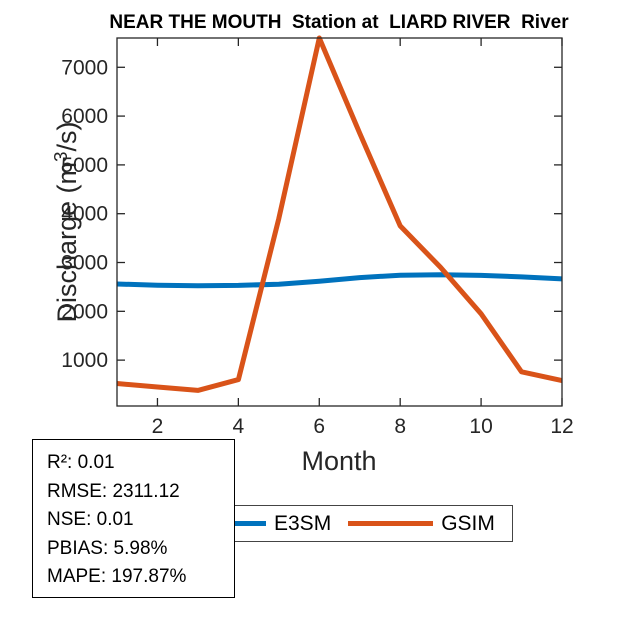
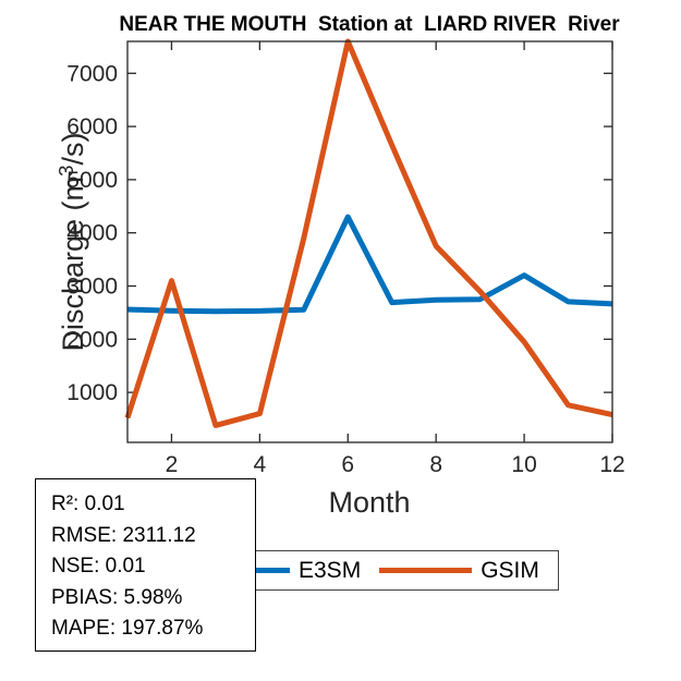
GSIM/2: 400 -> 3100
E3SM/6: 2600 -> 4300
E3SM/10: 2700 -> 3200
